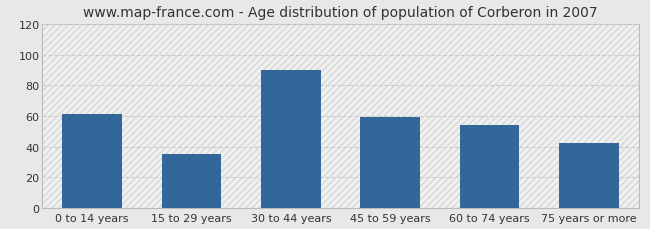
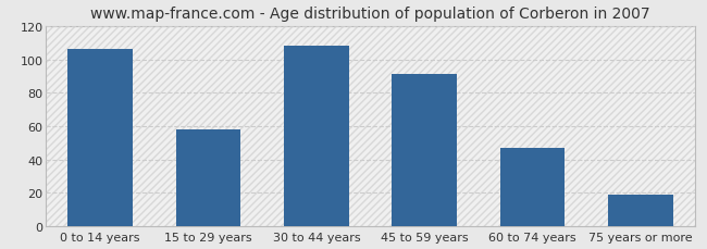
0 to 14 years: 61 -> 106
15 to 29 years: 35 -> 58
30 to 44 years: 90 -> 108
45 to 59 years: 59 -> 91
60 to 74 years: 54 -> 47
75 years or more: 42 -> 19
